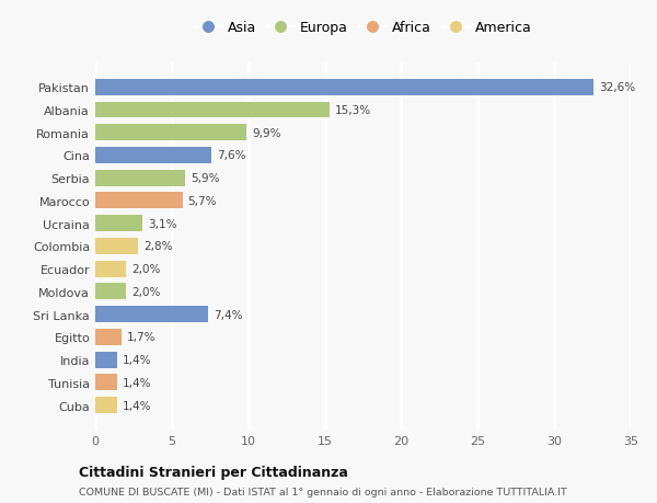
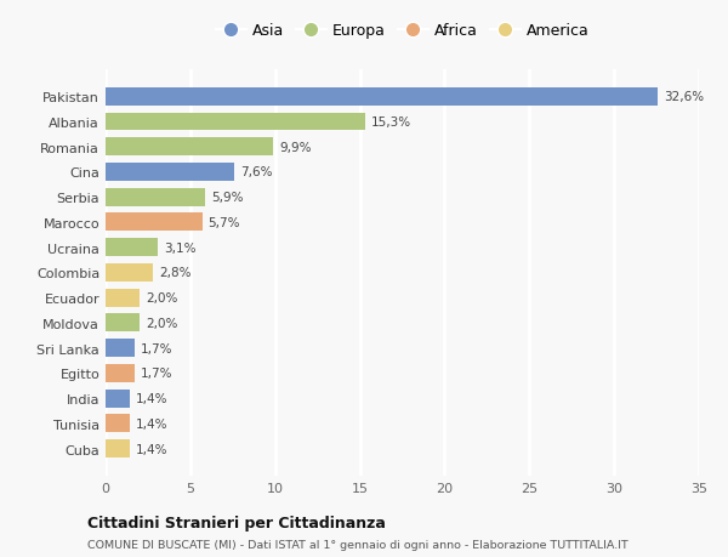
Sri Lanka: 7,4% -> 1,7%
